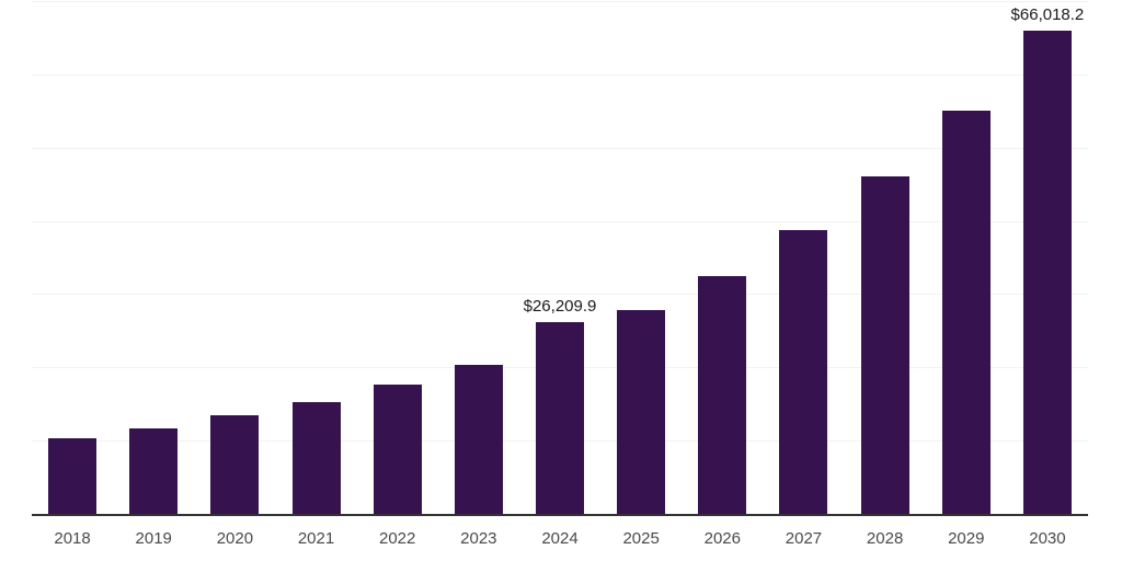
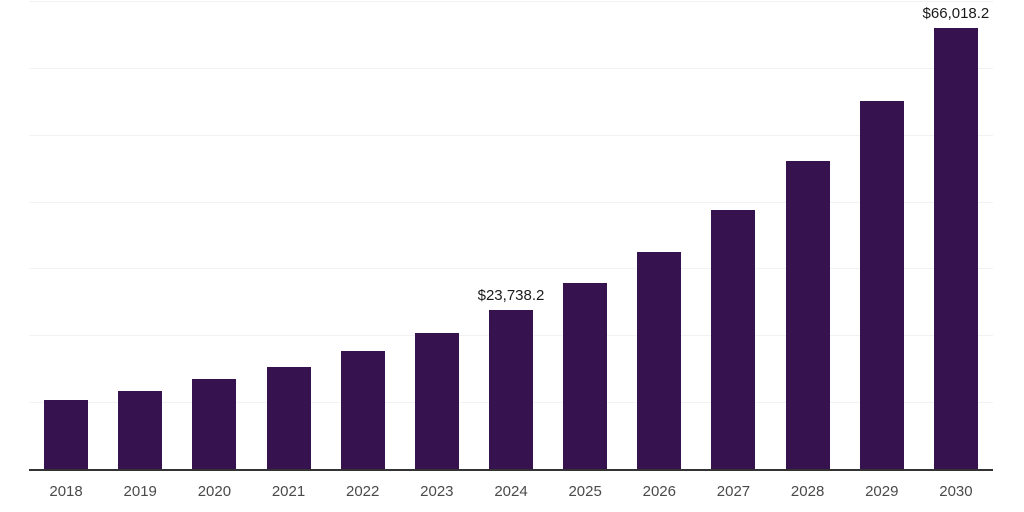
2024: $26,209.9 -> $23,738.2
